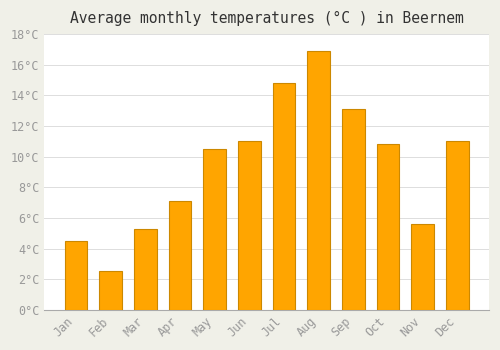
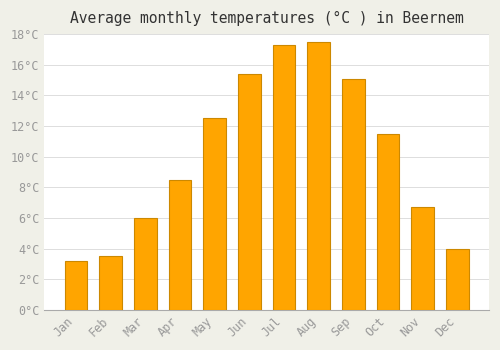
Jan: 4.5°C -> 3.2°C
Feb: 2.5°C -> 3.5°C
Mar: 5.3°C -> 6.0°C
Apr: 7.1°C -> 8.5°C
May: 10.5°C -> 12.5°C
Jun: 11.0°C -> 15.4°C
Jul: 14.8°C -> 17.3°C
Aug: 16.9°C -> 17.5°C
Sep: 13.1°C -> 15.1°C
Oct: 10.8°C -> 11.5°C
Nov: 5.6°C -> 6.7°C
Dec: 11.0°C -> 4.0°C
